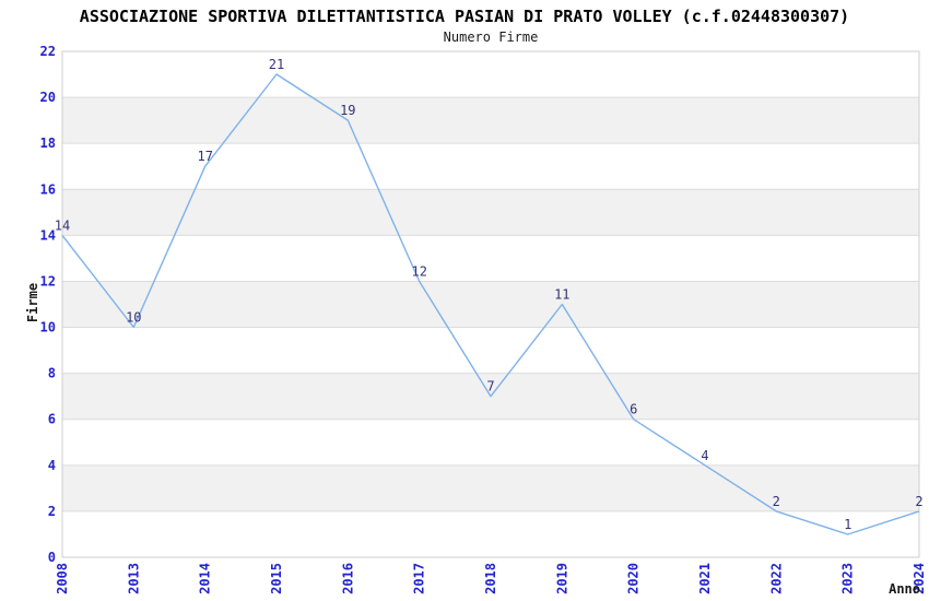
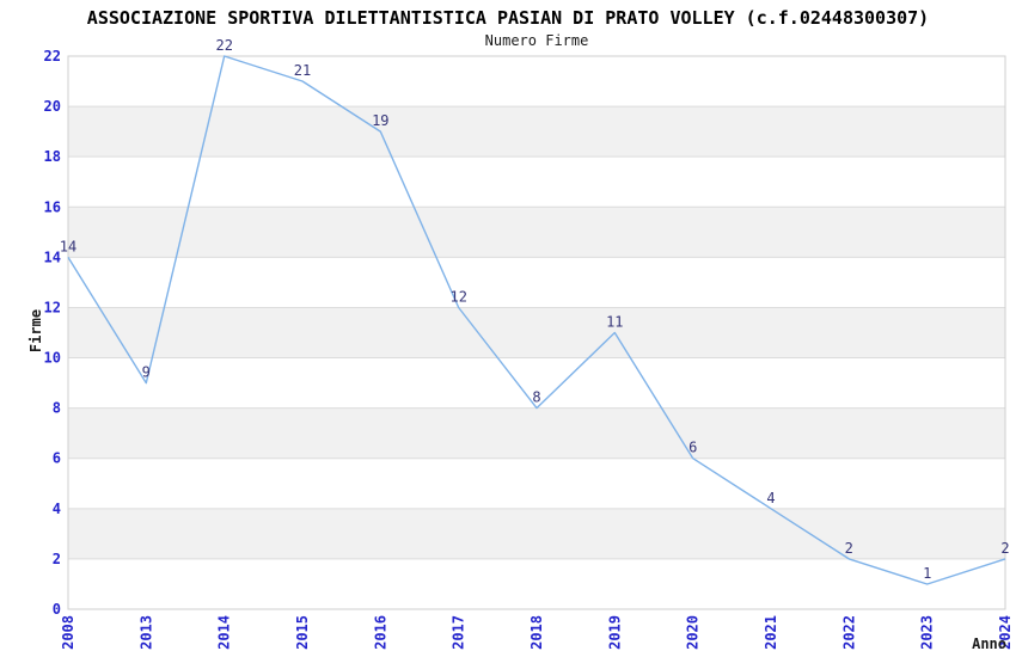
2013: 10 -> 9
2014: 17 -> 22
2018: 7 -> 8
